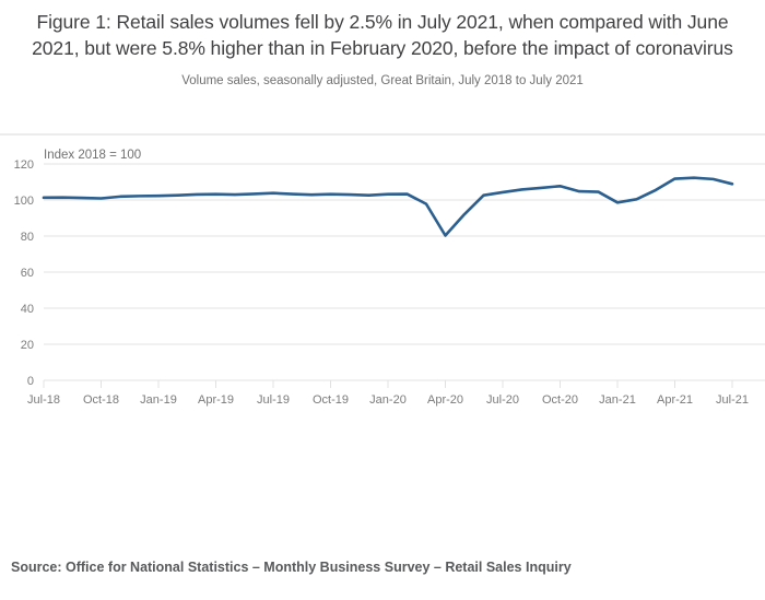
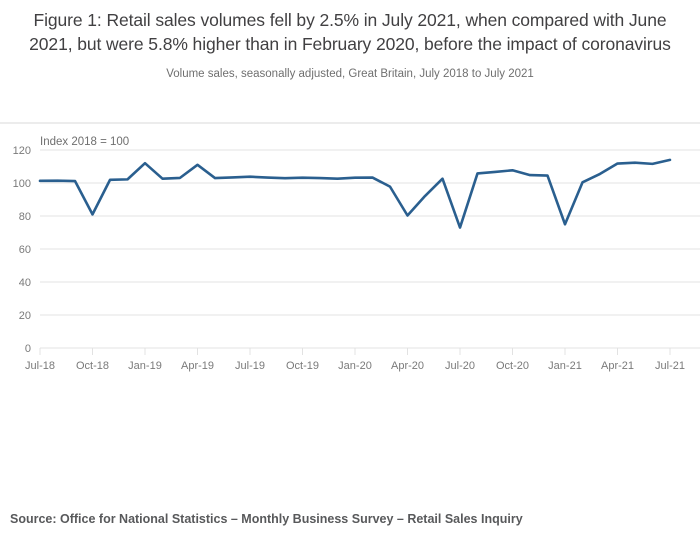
Oct-18: 101 -> 81
Jan-19: 102 -> 112
Apr-19: 103 -> 111
Jul-20: 104 -> 73
Jan-21: 99 -> 75
Jul-21: 109 -> 114
